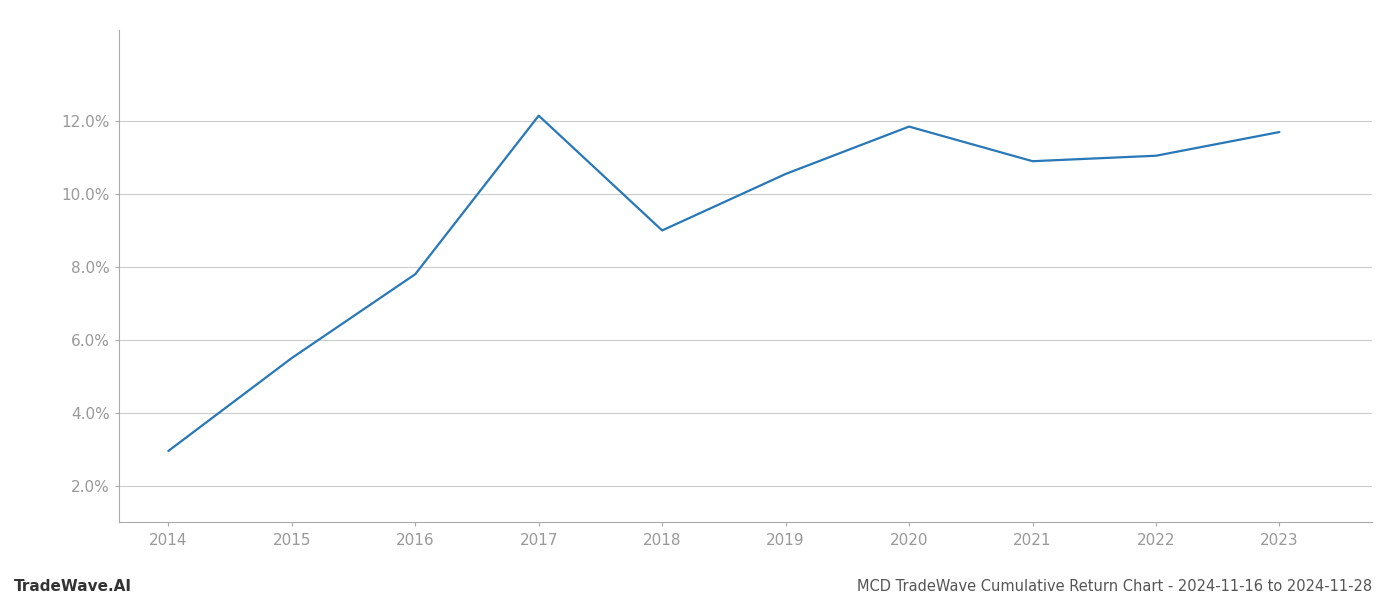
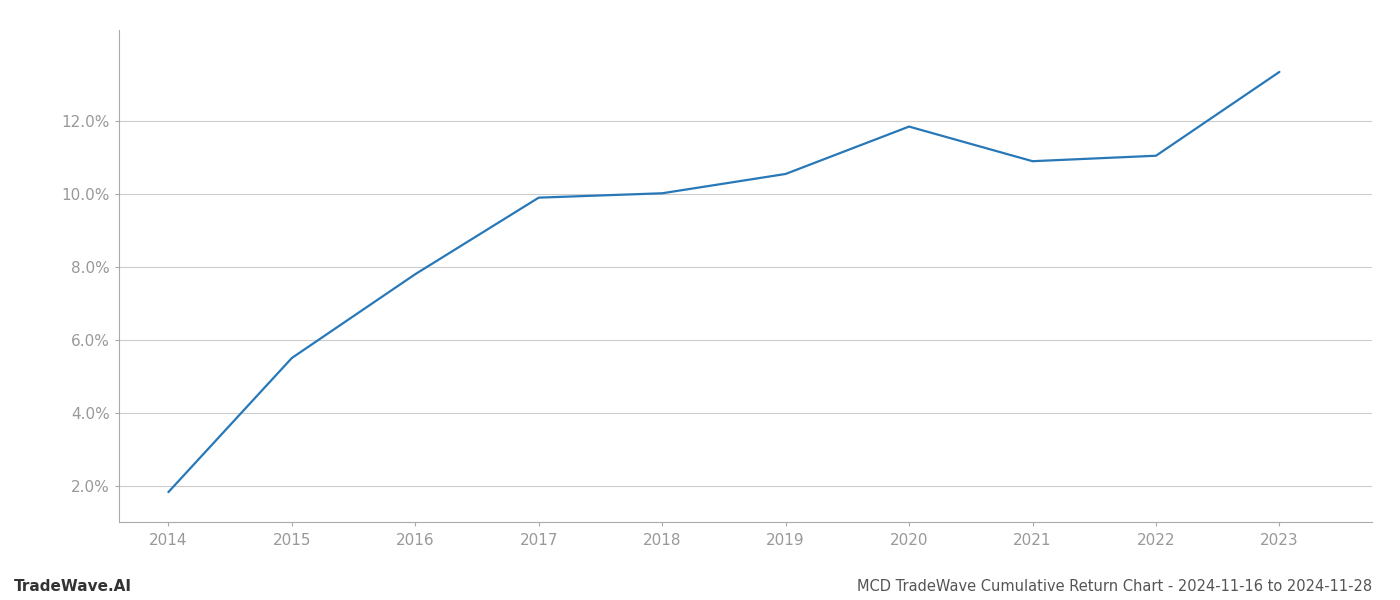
2014: 2.95% -> 1.82%
2017: 12.15% -> 9.90%
2018: 9.00% -> 10.02%
2023: 11.70% -> 13.35%
